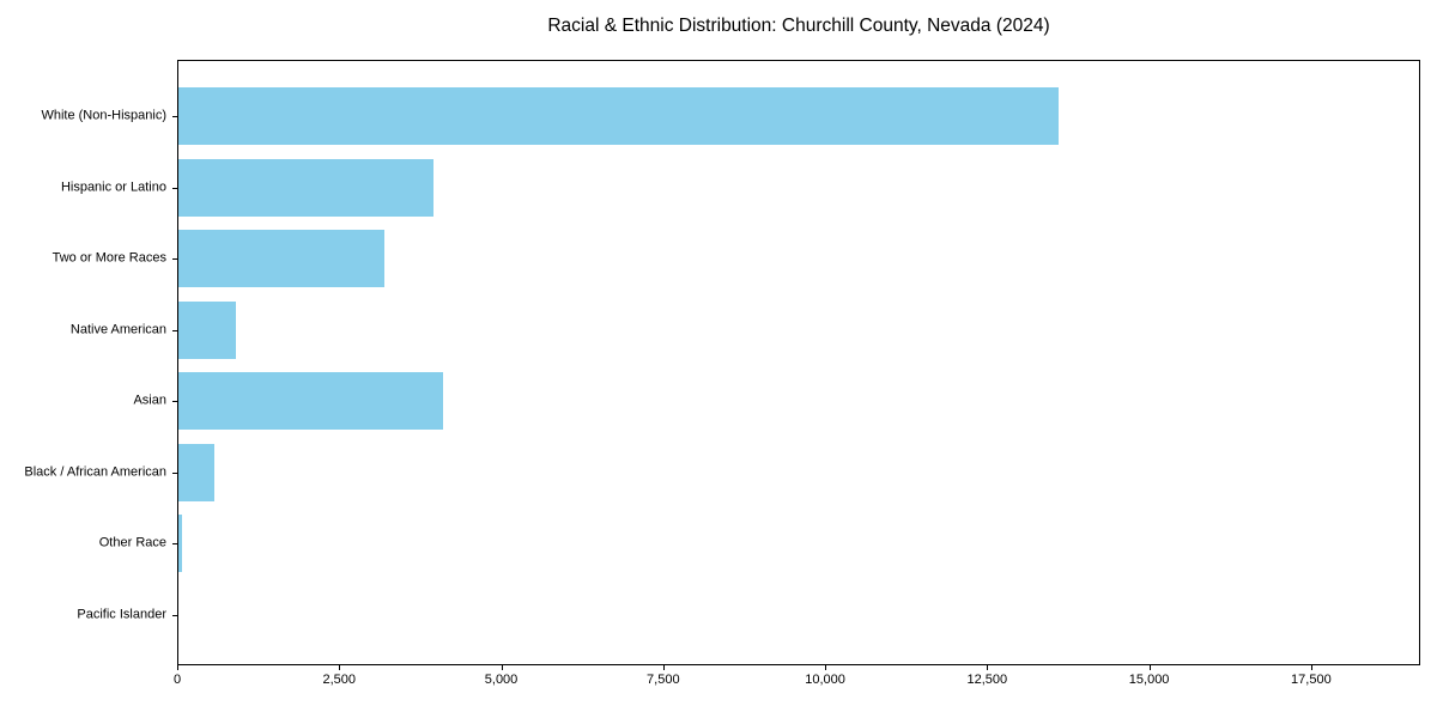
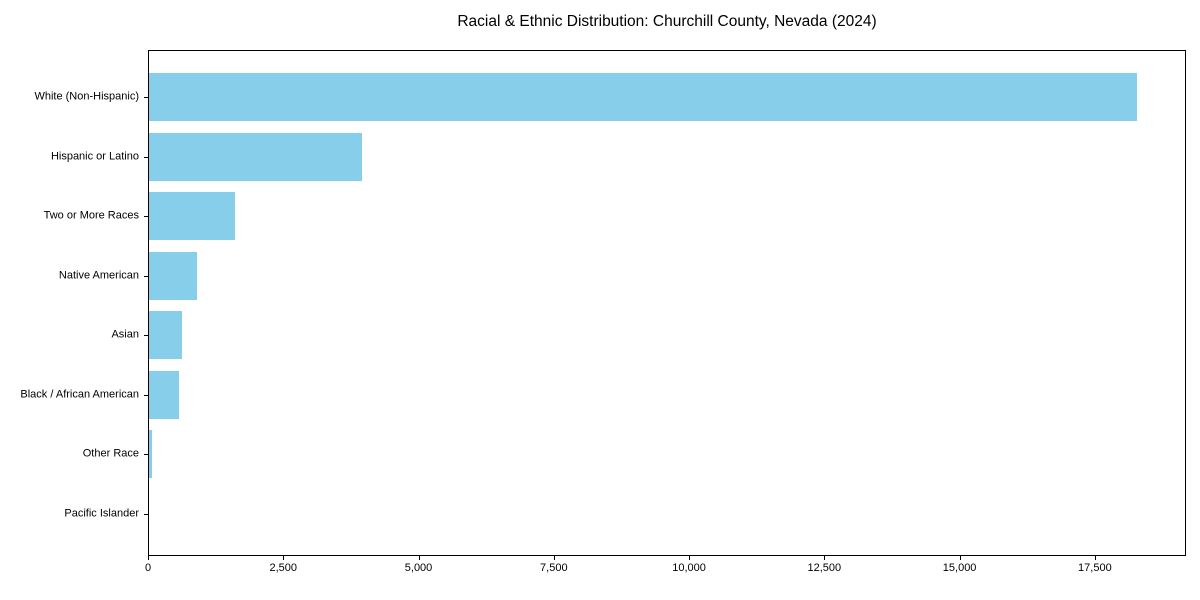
White (Non-Hispanic): 13600 -> 18300
Two or More Races: 3200 -> 1600
Asian: 4100 -> 600
